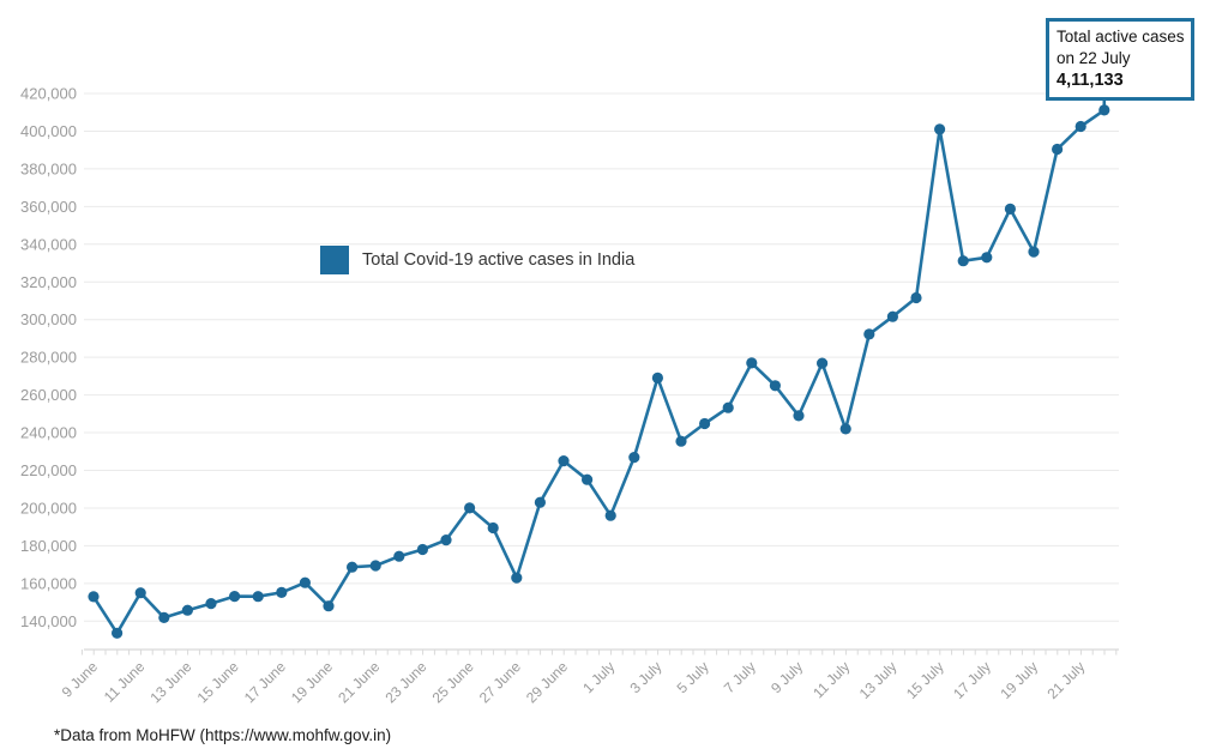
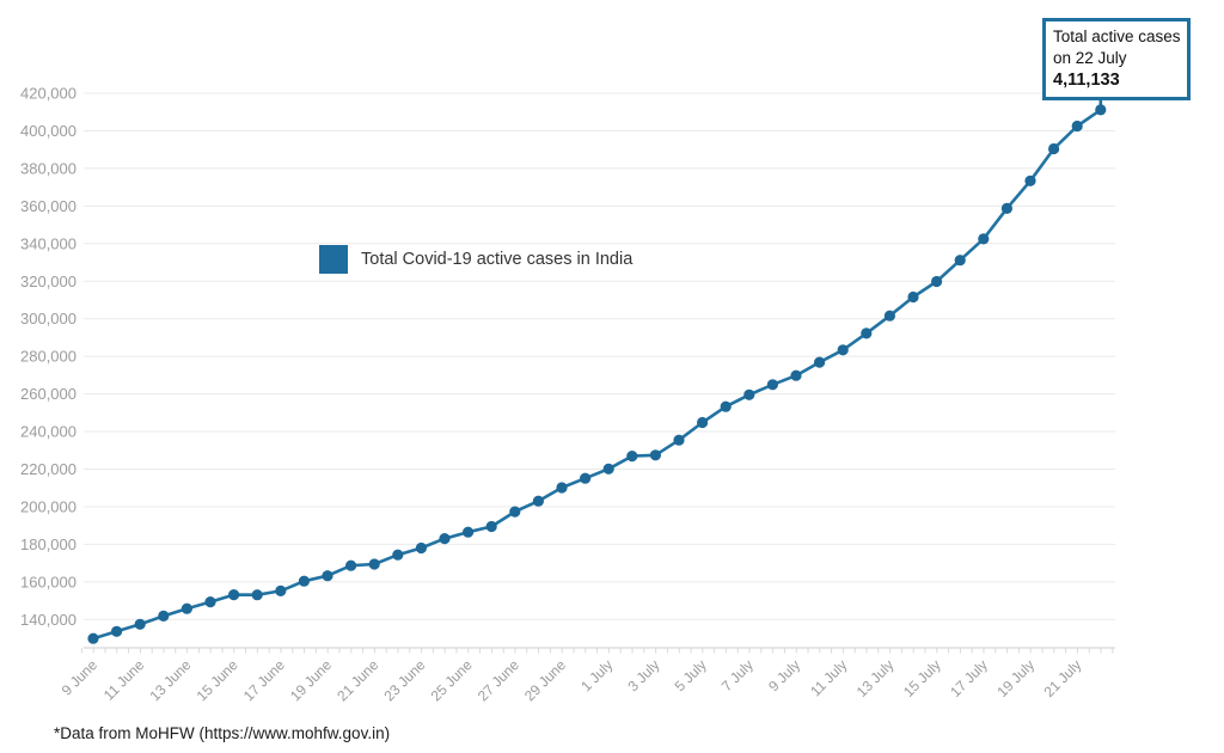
9 June: 153000 -> 130000
11 June: 155000 -> 137000
19 June: 148000 -> 163000
25 June: 200000 -> 187000
27 June: 163000 -> 197000
29 June: 225000 -> 210000
1 July: 196000 -> 220000
3 July: 269000 -> 227000
7 July: 277000 -> 260000
9 July: 249000 -> 270000
11 July: 242000 -> 283000
15 July: 401000 -> 320000
17 July: 333000 -> 342000
19 July: 336000 -> 373000
